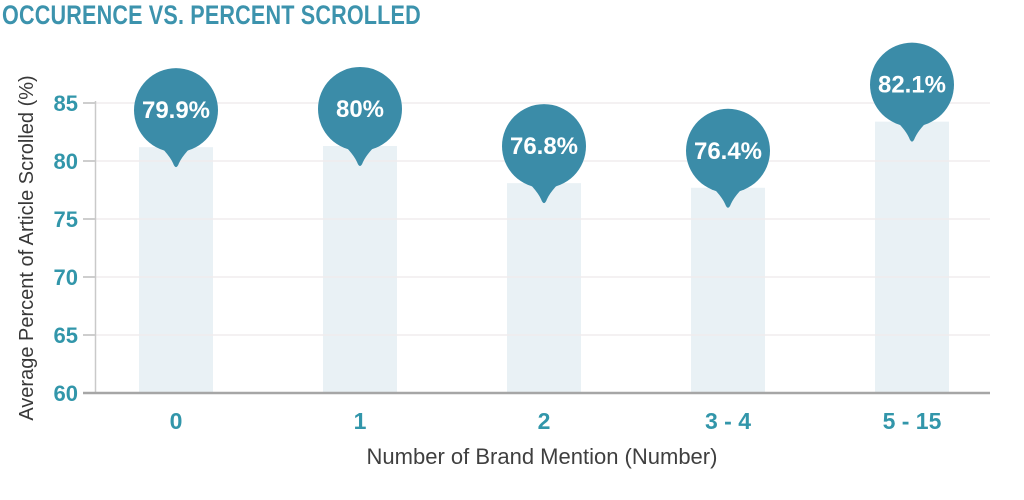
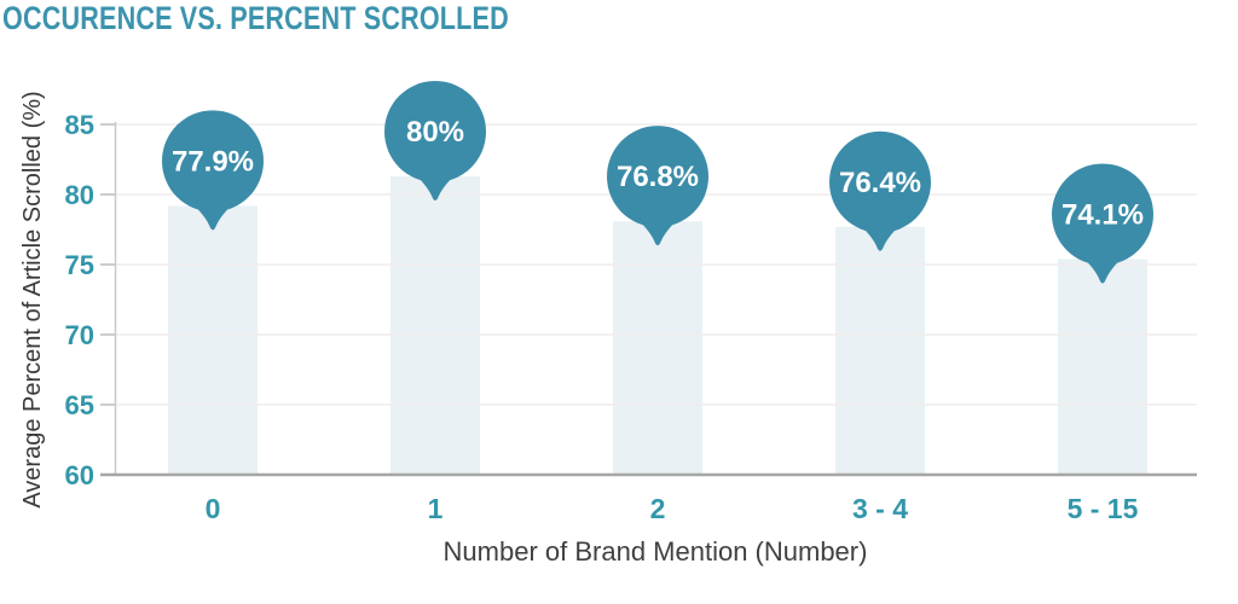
0: 79.9% -> 77.9%
5 - 15: 82.1% -> 74.1%
